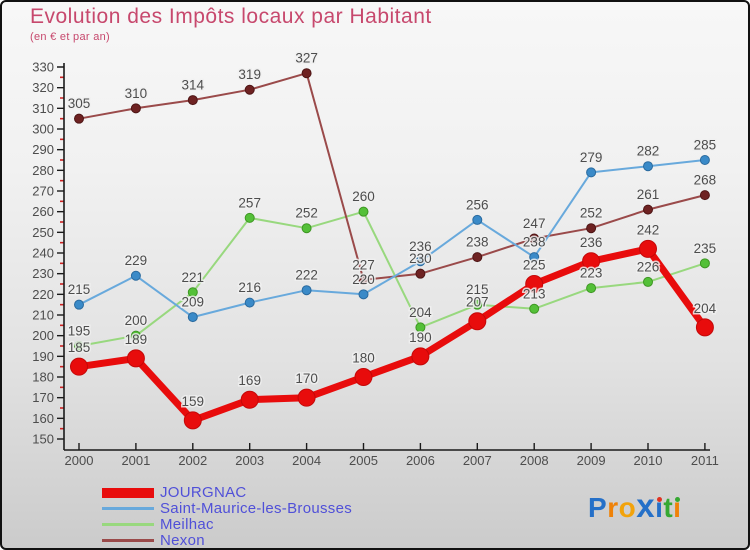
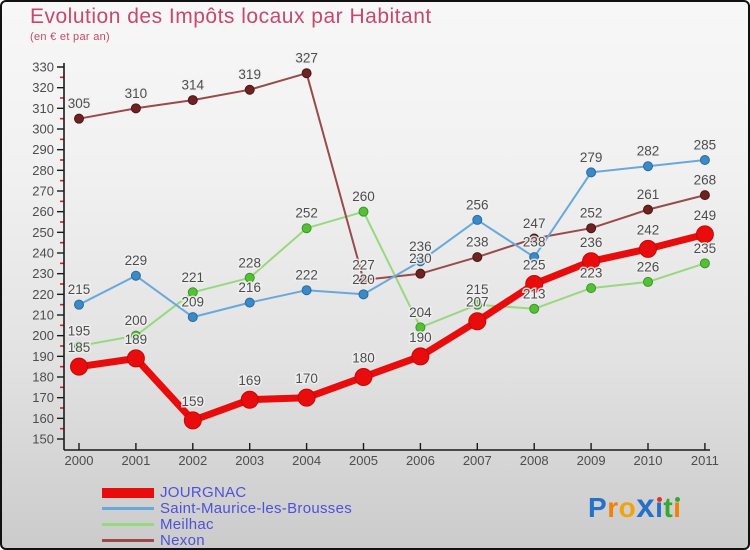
Meilhac/2003: 257 -> 228
JOURGNAC/2011: 204 -> 249
